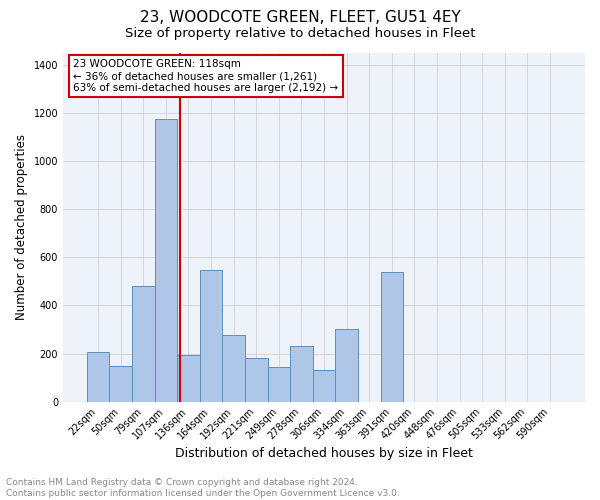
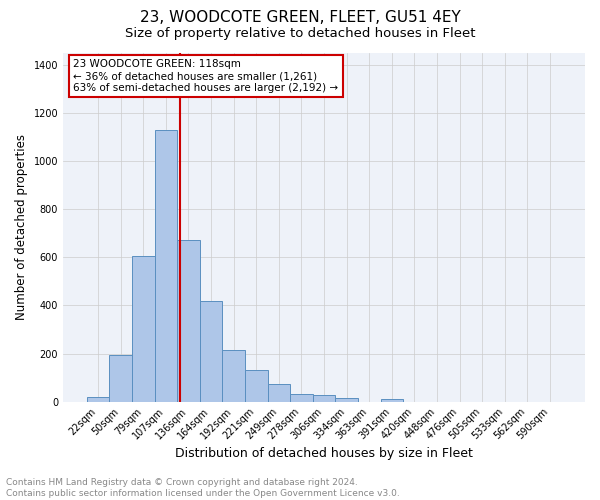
22sqm: 205 -> 18
50sqm: 150 -> 195
79sqm: 480 -> 607
107sqm: 1175 -> 1130
136sqm: 195 -> 670
164sqm: 545 -> 420
192sqm: 275 -> 215
221sqm: 180 -> 130
249sqm: 145 -> 73
278sqm: 230 -> 33
306sqm: 130 -> 27
334sqm: 300 -> 14
391sqm: 540 -> 13
